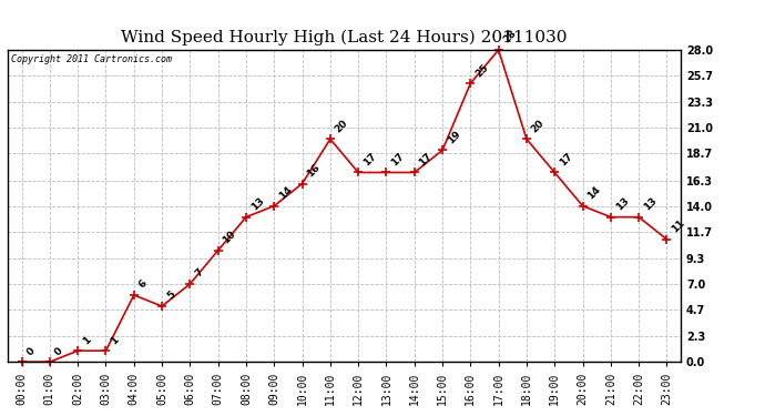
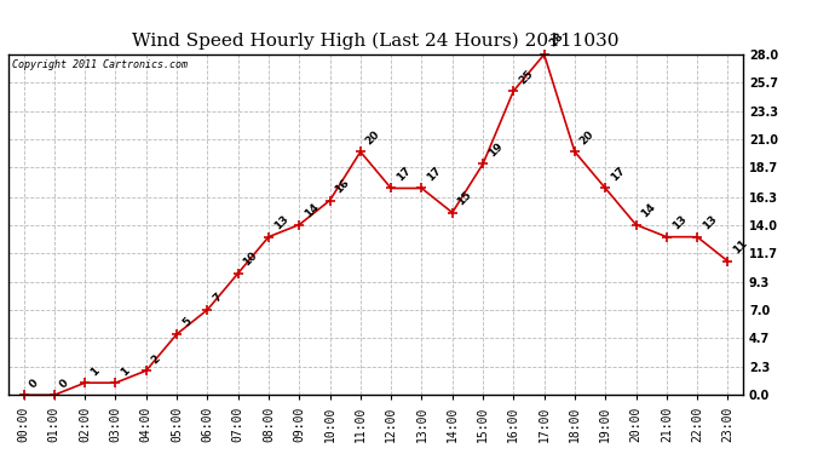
04:00: 6 -> 2
14:00: 17 -> 15
